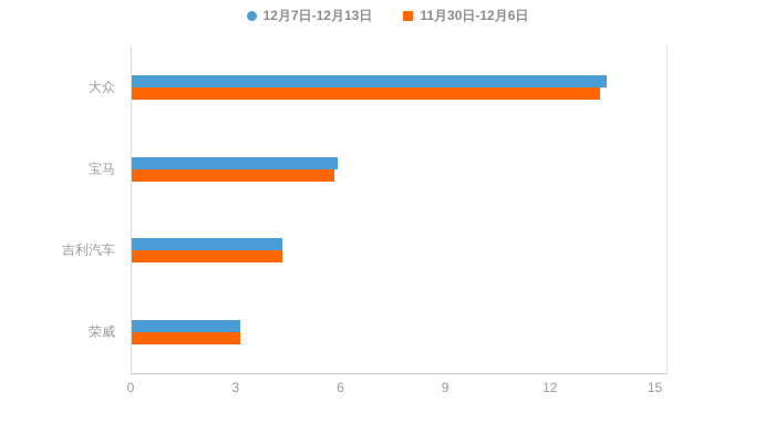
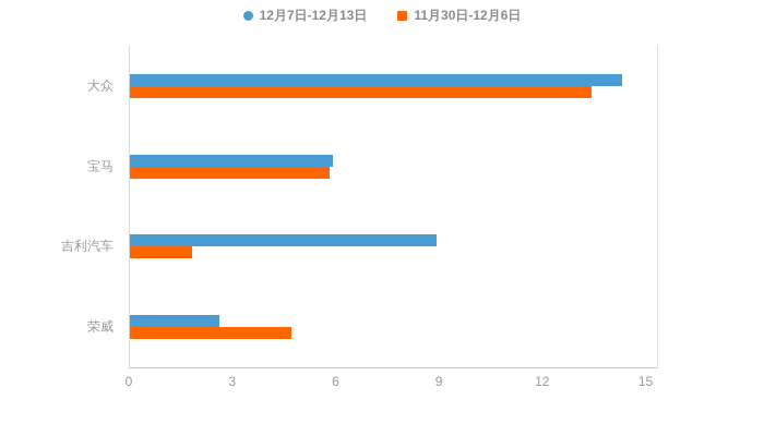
12月7日-12月13日/大众: 13.6 -> 14.3
12月7日-12月13日/吉利汽车: 4.3 -> 8.9
11月30日-12月6日/吉利汽车: 4.3 -> 1.8
12月7日-12月13日/荣威: 3.1 -> 2.6
11月30日-12月6日/荣威: 3.1 -> 4.7
